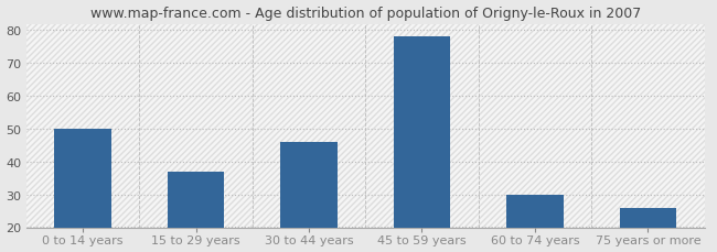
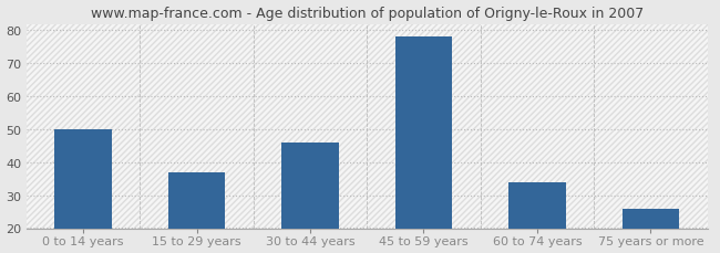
60 to 74 years: 30 -> 34
